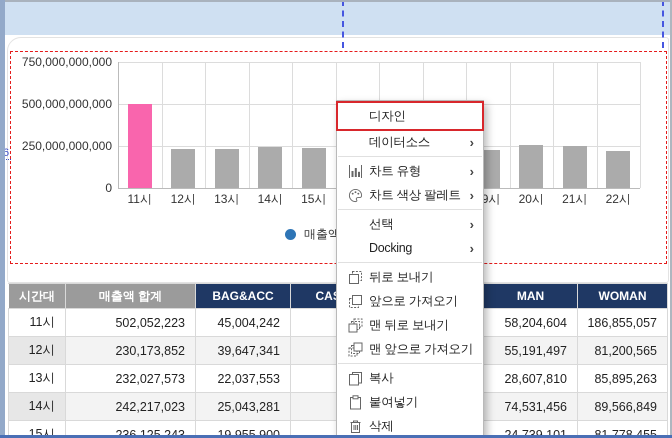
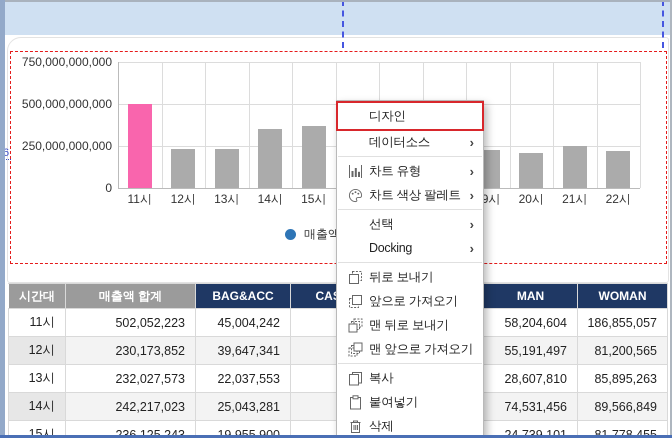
14시: 240000000000 -> 350000000000
15시: 240000000000 -> 370000000000
20시: 260000000000 -> 210000000000
